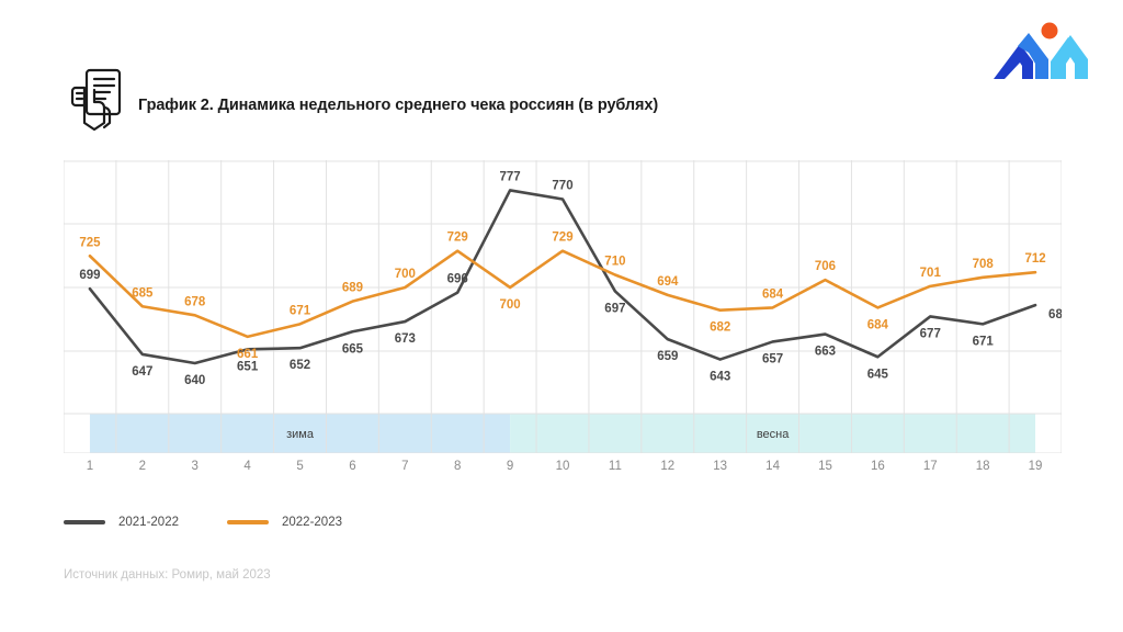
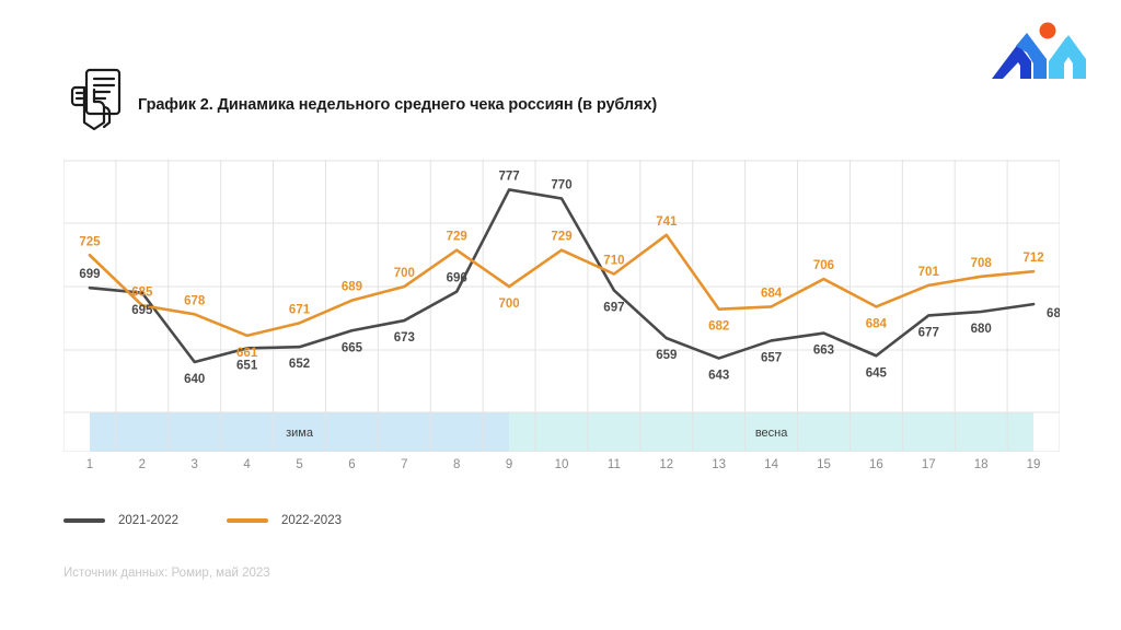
2021-2022/2: 647 -> 695
2022-2023/12: 694 -> 741
2021-2022/18: 671 -> 680
